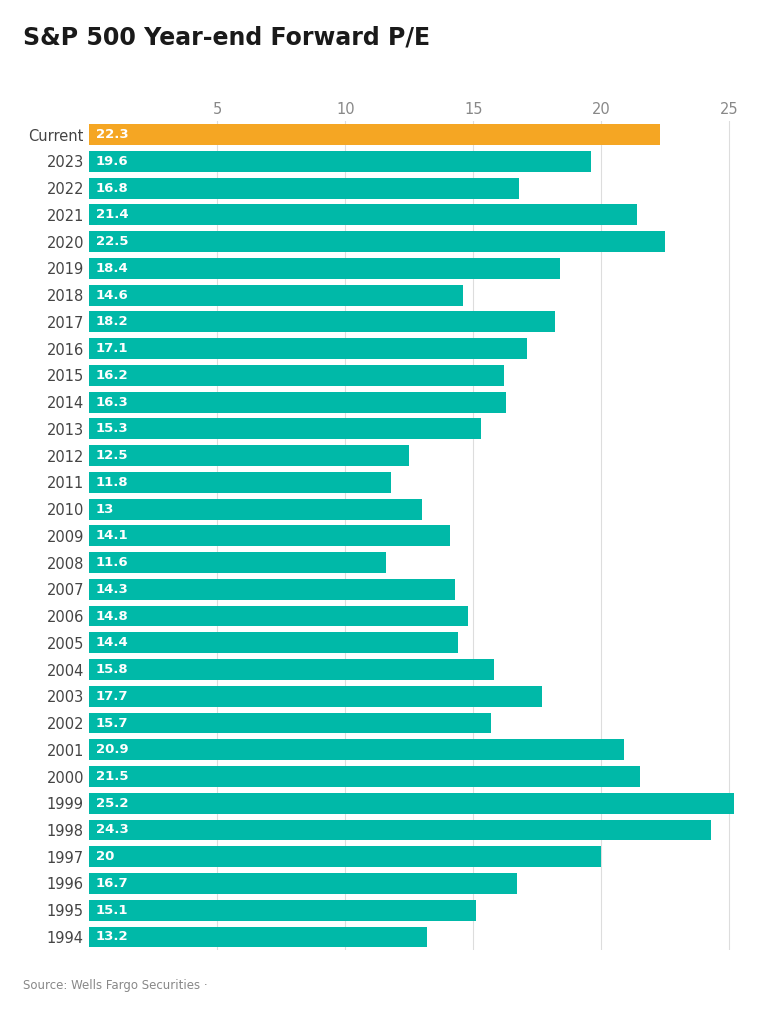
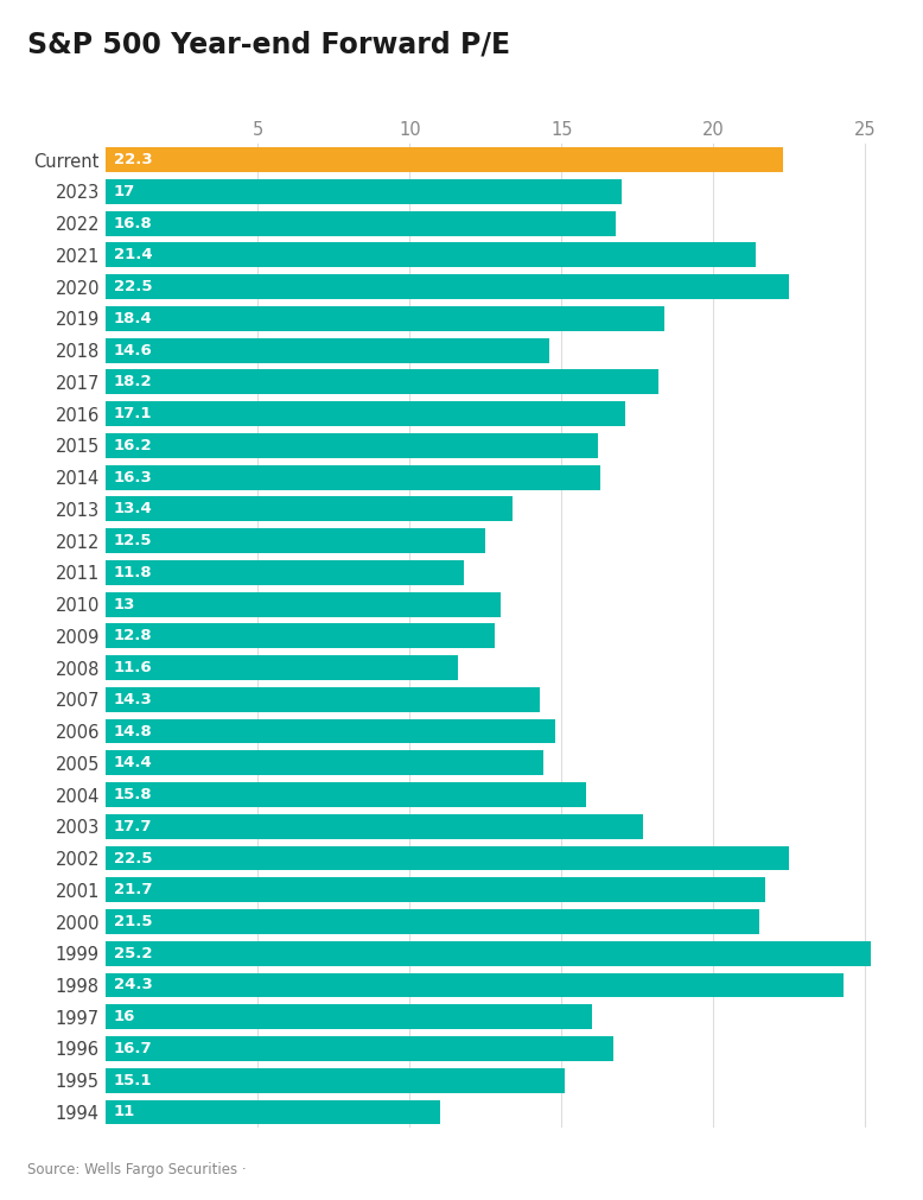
2023: 19.6 -> 17
2013: 15.3 -> 13.4
2009: 14.1 -> 12.8
2002: 15.7 -> 22.5
2001: 20.9 -> 21.7
1997: 20 -> 16
1994: 13.2 -> 11
